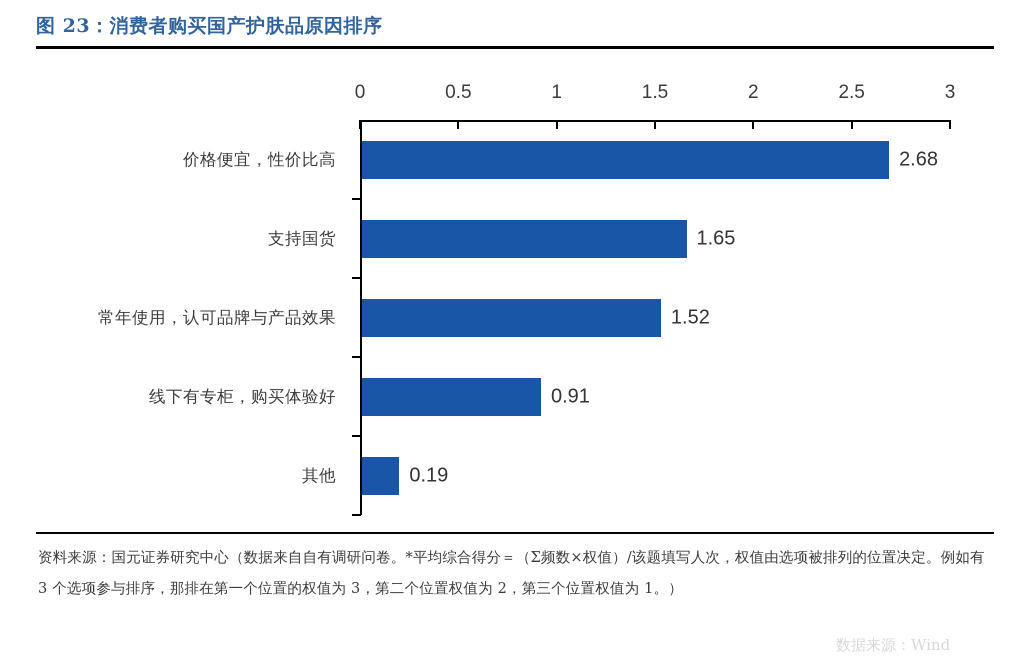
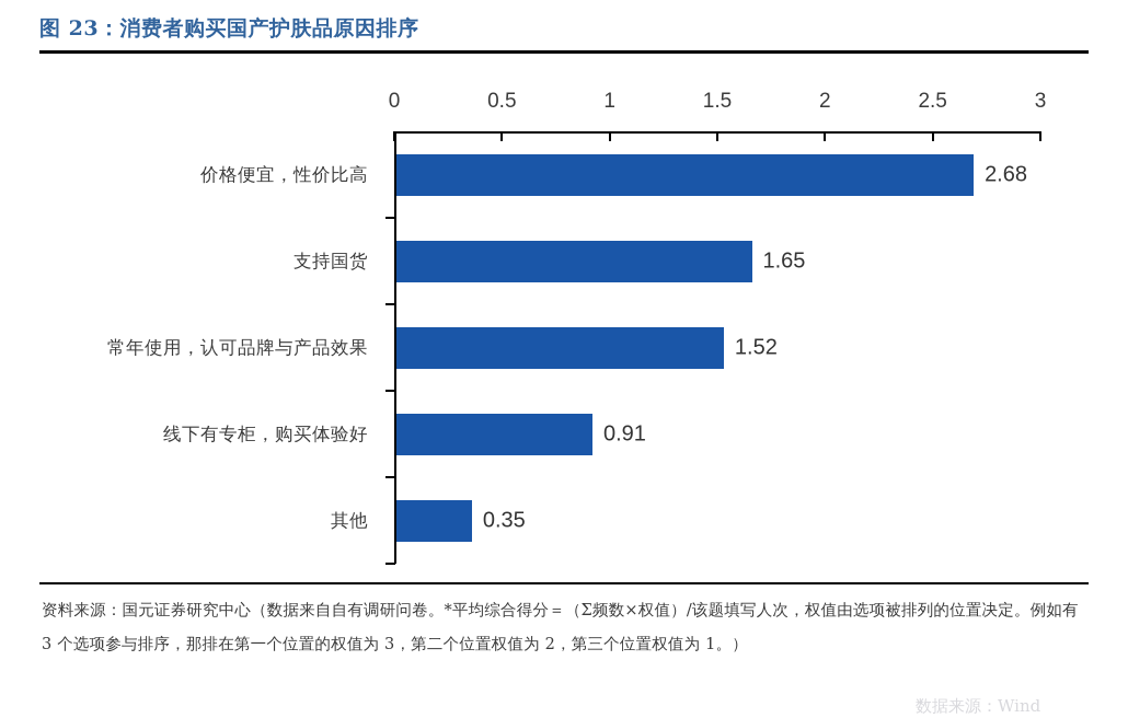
其他: 0.19 -> 0.35
